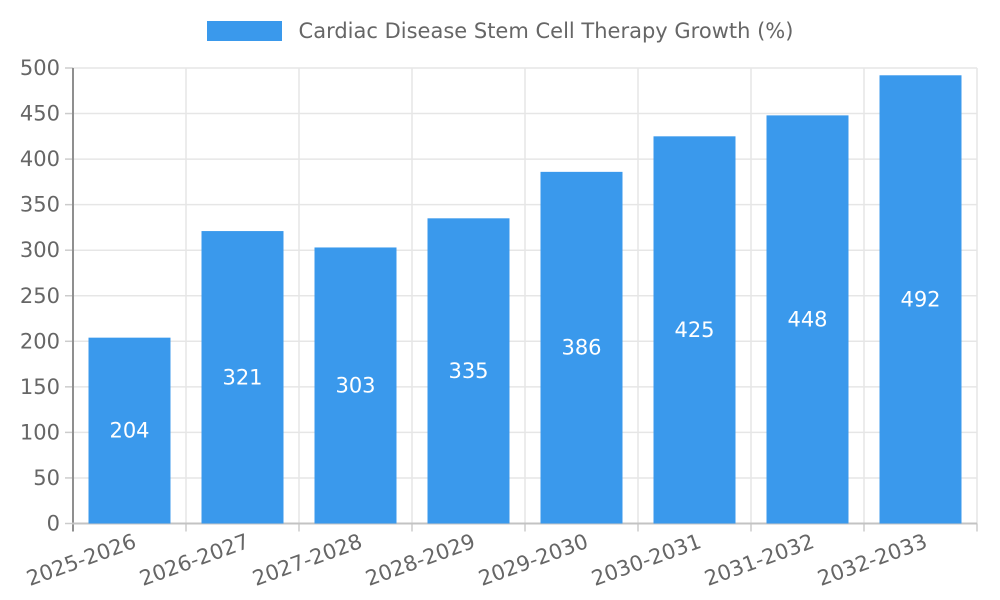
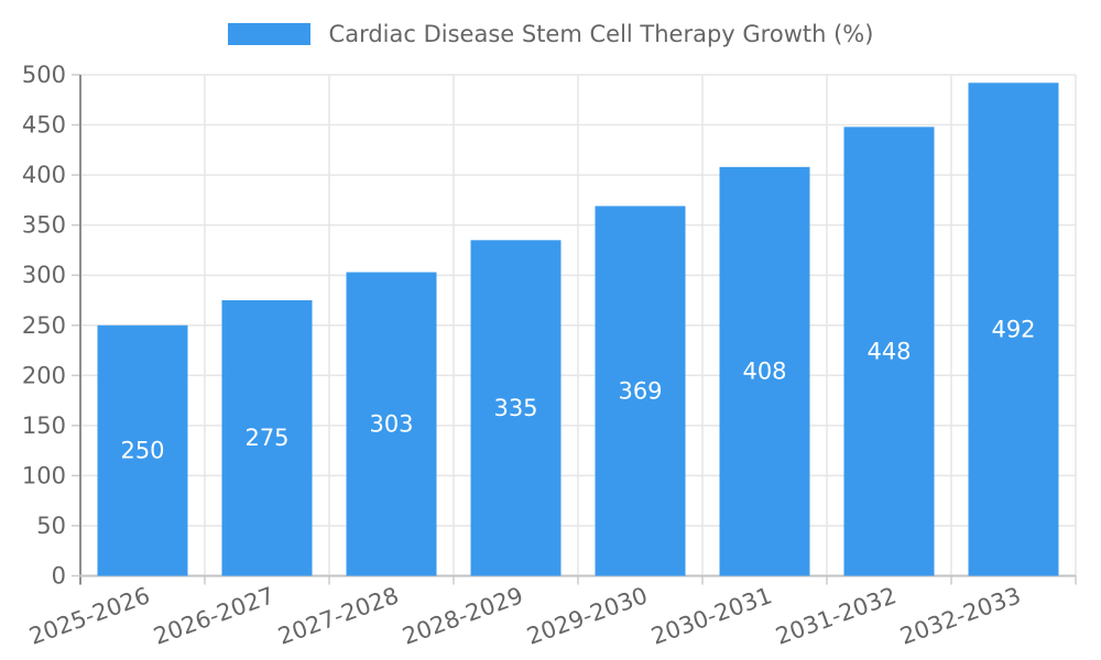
2025-2026: 204 -> 250
2026-2027: 321 -> 275
2029-2030: 386 -> 369
2030-2031: 425 -> 408
